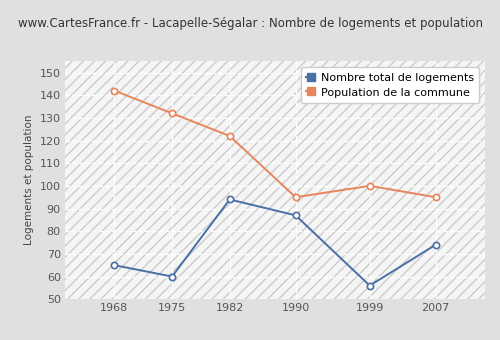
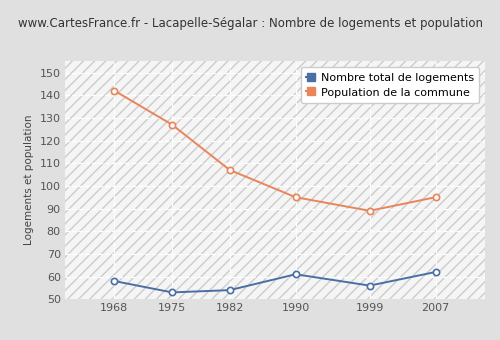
Nombre total de logements/1968: 65 -> 58
Nombre total de logements/1975: 60 -> 53
Population de la commune/1975: 132 -> 127
Nombre total de logements/1982: 94 -> 54
Population de la commune/1982: 122 -> 107
Nombre total de logements/1990: 87 -> 61
Population de la commune/1999: 100 -> 89
Nombre total de logements/2007: 74 -> 62
